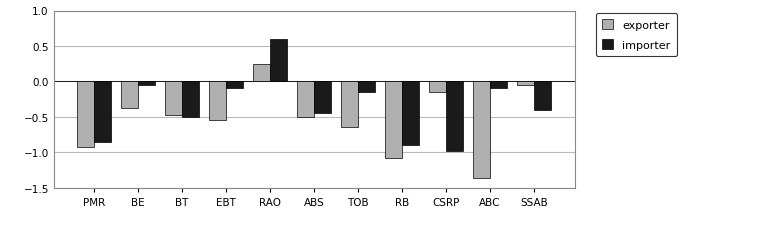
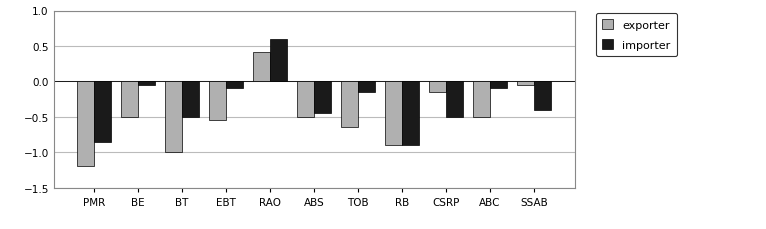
exporter/PMR: -0.92 -> -1.20
exporter/BE: -0.38 -> -0.50
exporter/BT: -0.48 -> -1.00
exporter/RAO: 0.24 -> 0.42
exporter/RB: -1.08 -> -0.90
importer/CSRP: -0.98 -> -0.50
exporter/ABC: -1.36 -> -0.50
